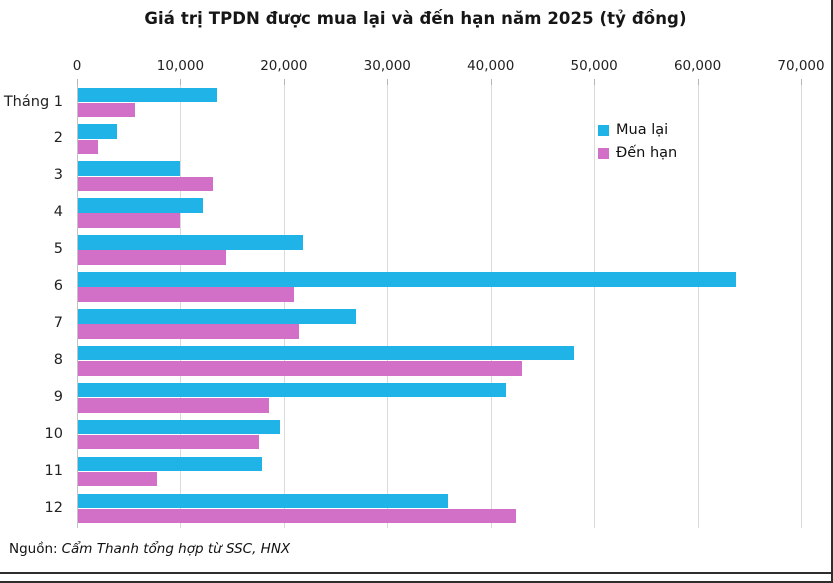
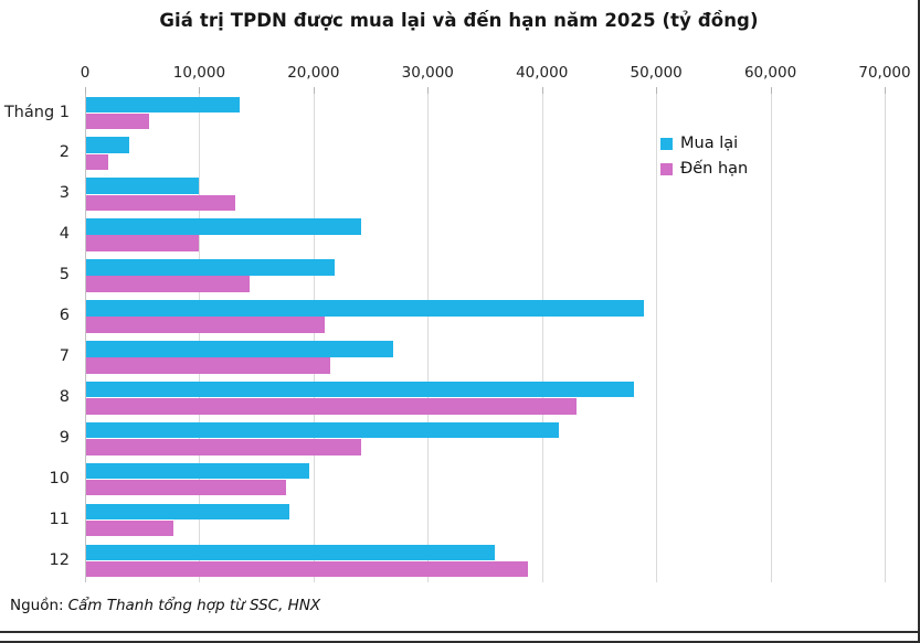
Mua lại/4: 12100 -> 24100
Mua lại/6: 63600 -> 48800
Đến hạn/9: 18500 -> 24100
Đến hạn/12: 42300 -> 38700
